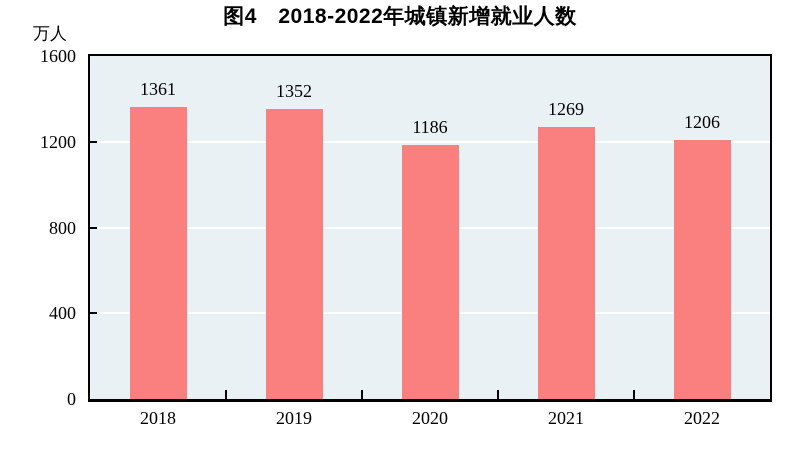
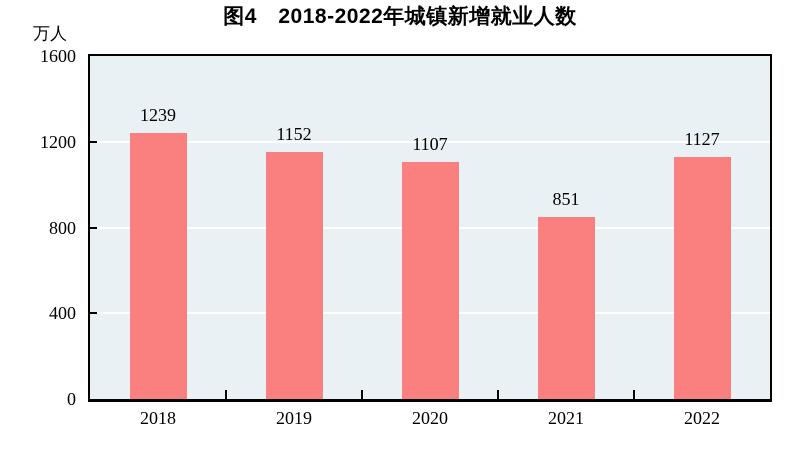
2018: 1361 -> 1239
2019: 1352 -> 1152
2020: 1186 -> 1107
2021: 1269 -> 851
2022: 1206 -> 1127
